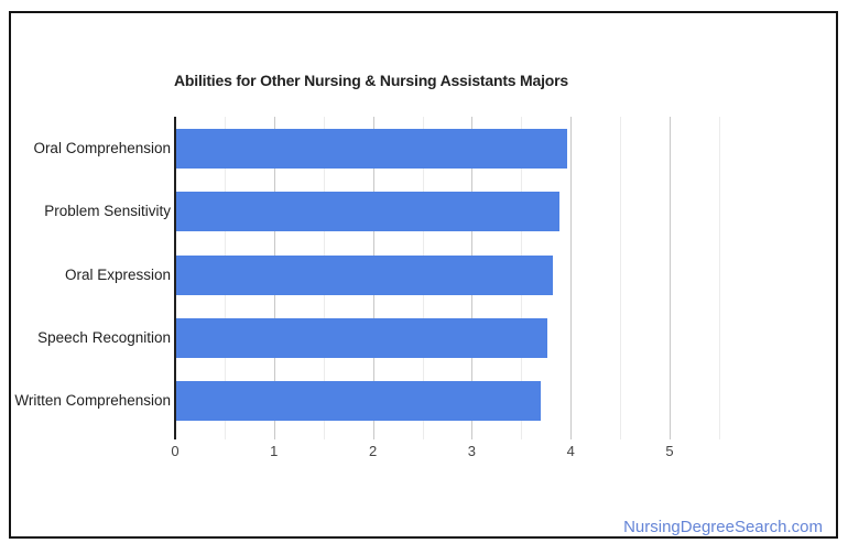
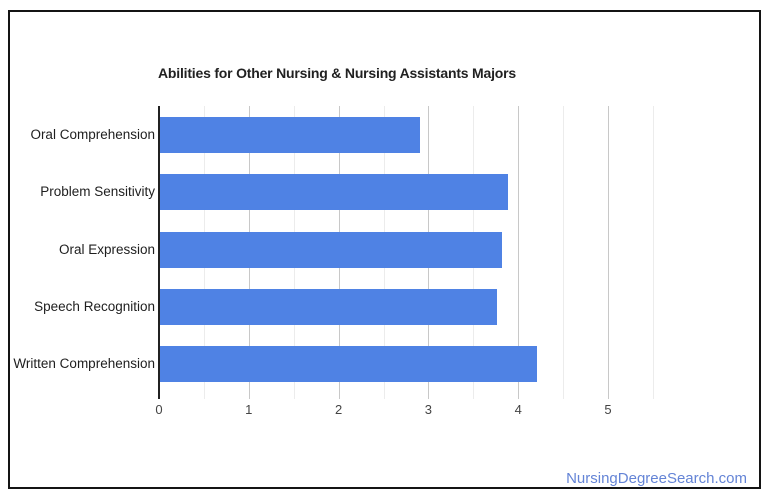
Oral Comprehension: 4.0 -> 2.9
Written Comprehension: 3.7 -> 4.2
